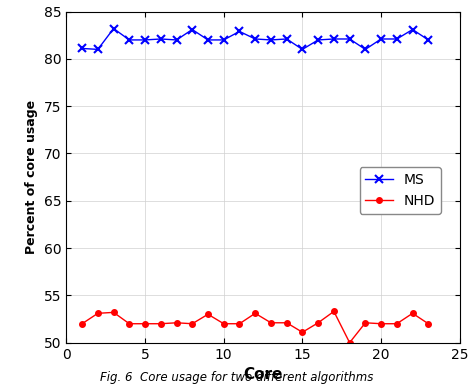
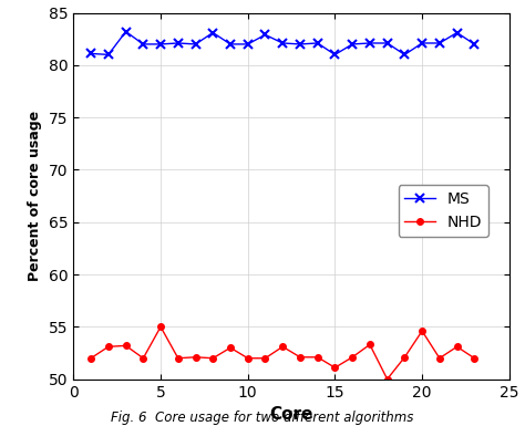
NHD/5: 52.0 -> 55.0
NHD/20: 52.0 -> 54.6
